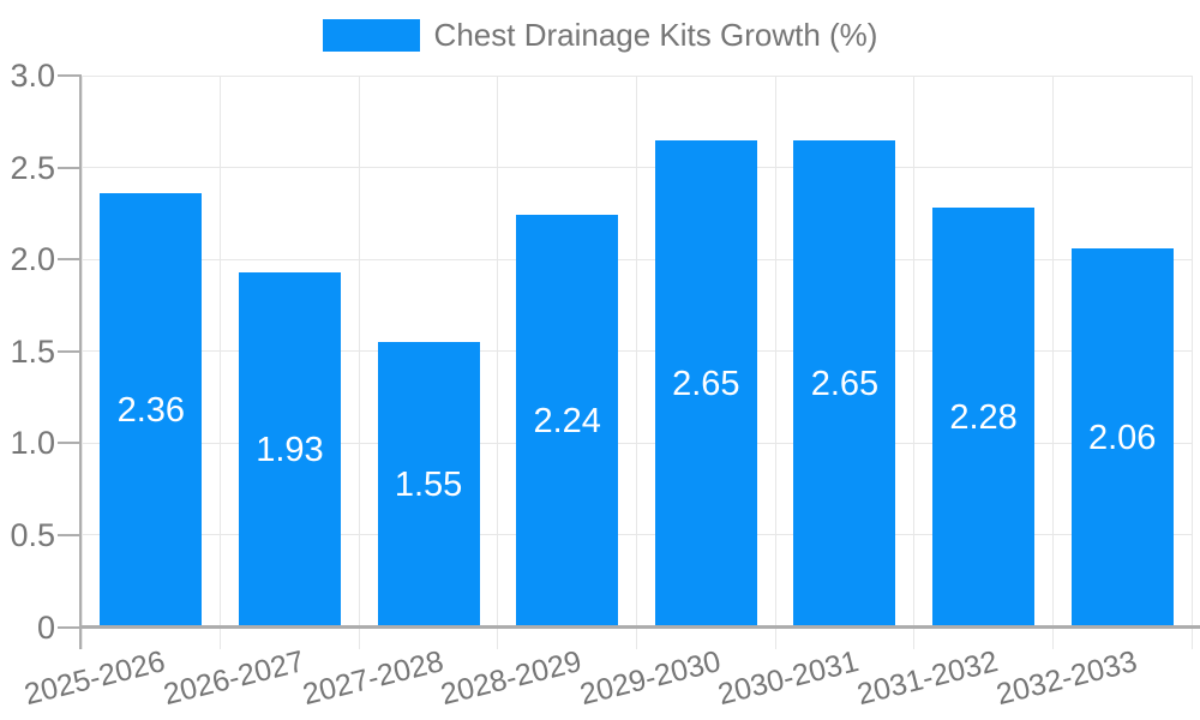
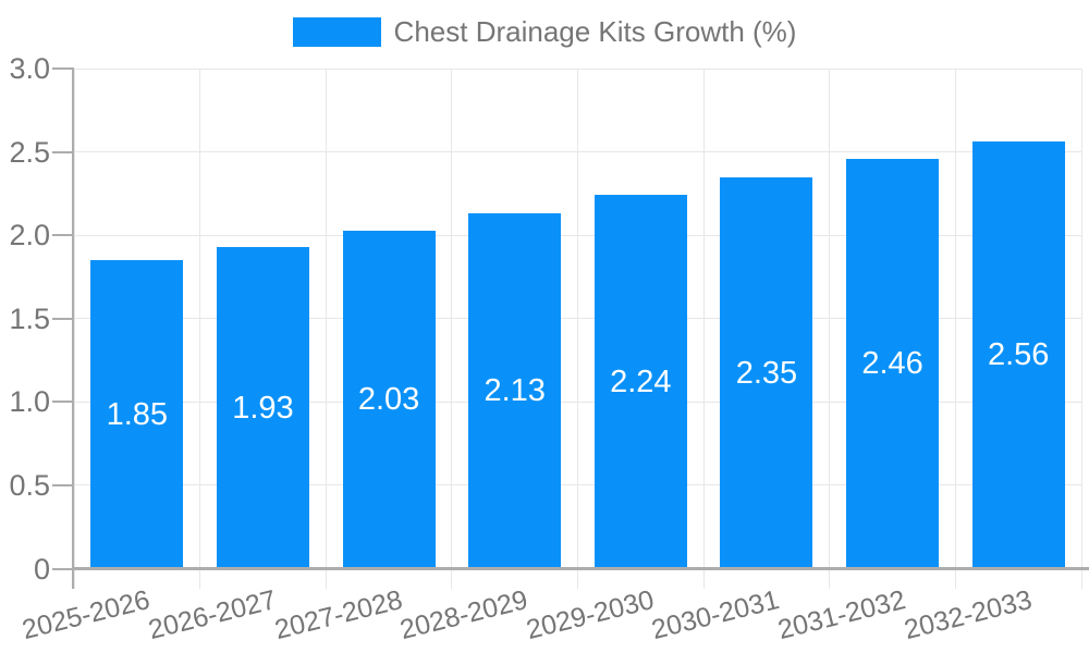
2025-2026: 2.36 -> 1.85
2027-2028: 1.55 -> 2.03
2028-2029: 2.24 -> 2.13
2029-2030: 2.65 -> 2.24
2030-2031: 2.65 -> 2.35
2031-2032: 2.28 -> 2.46
2032-2033: 2.06 -> 2.56
